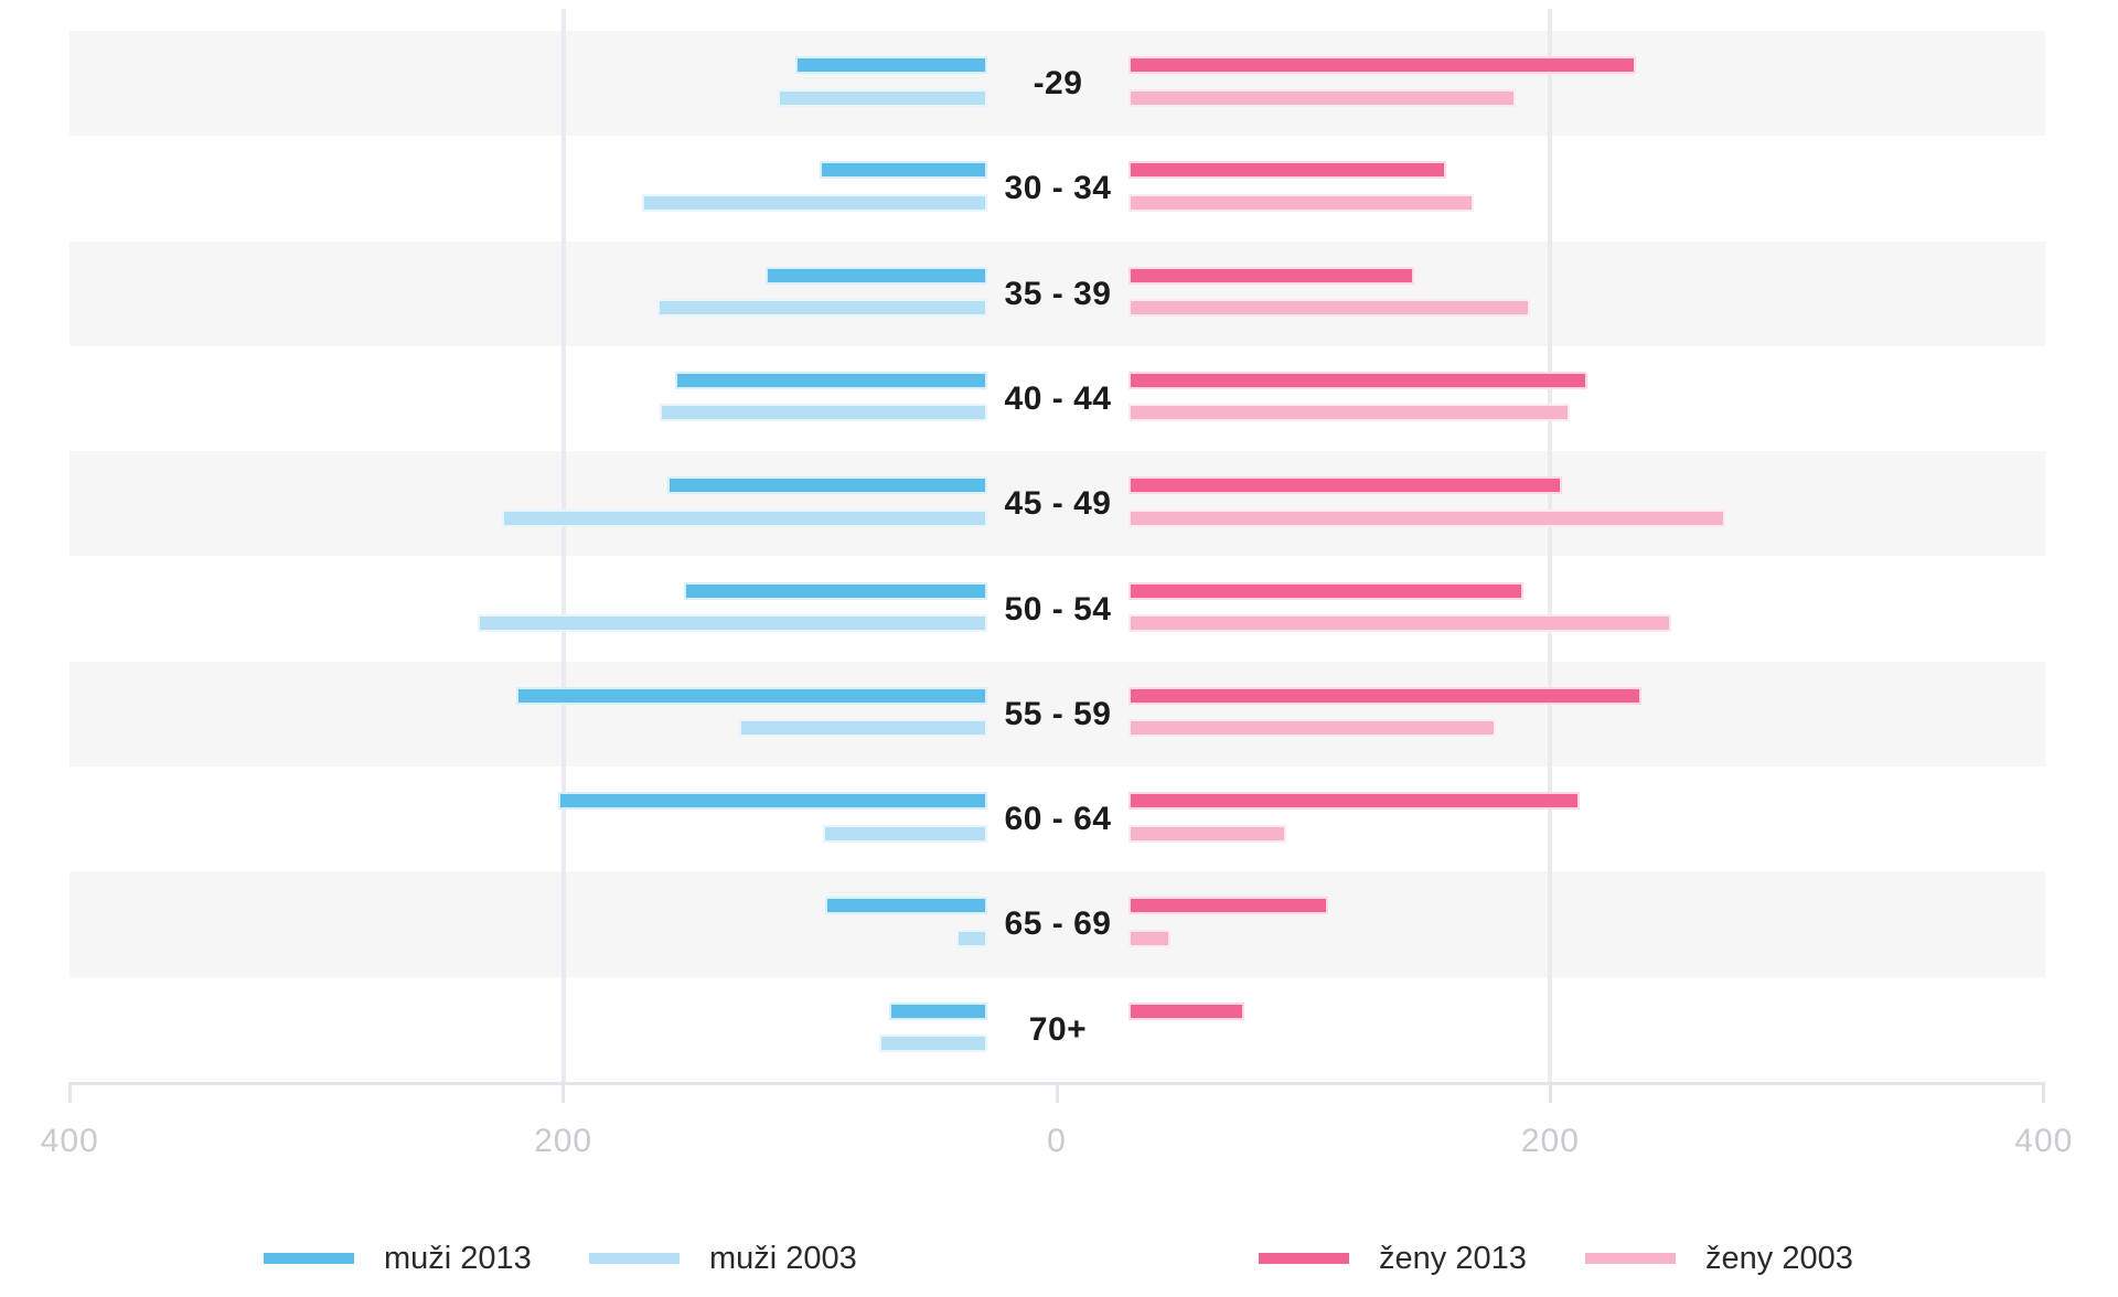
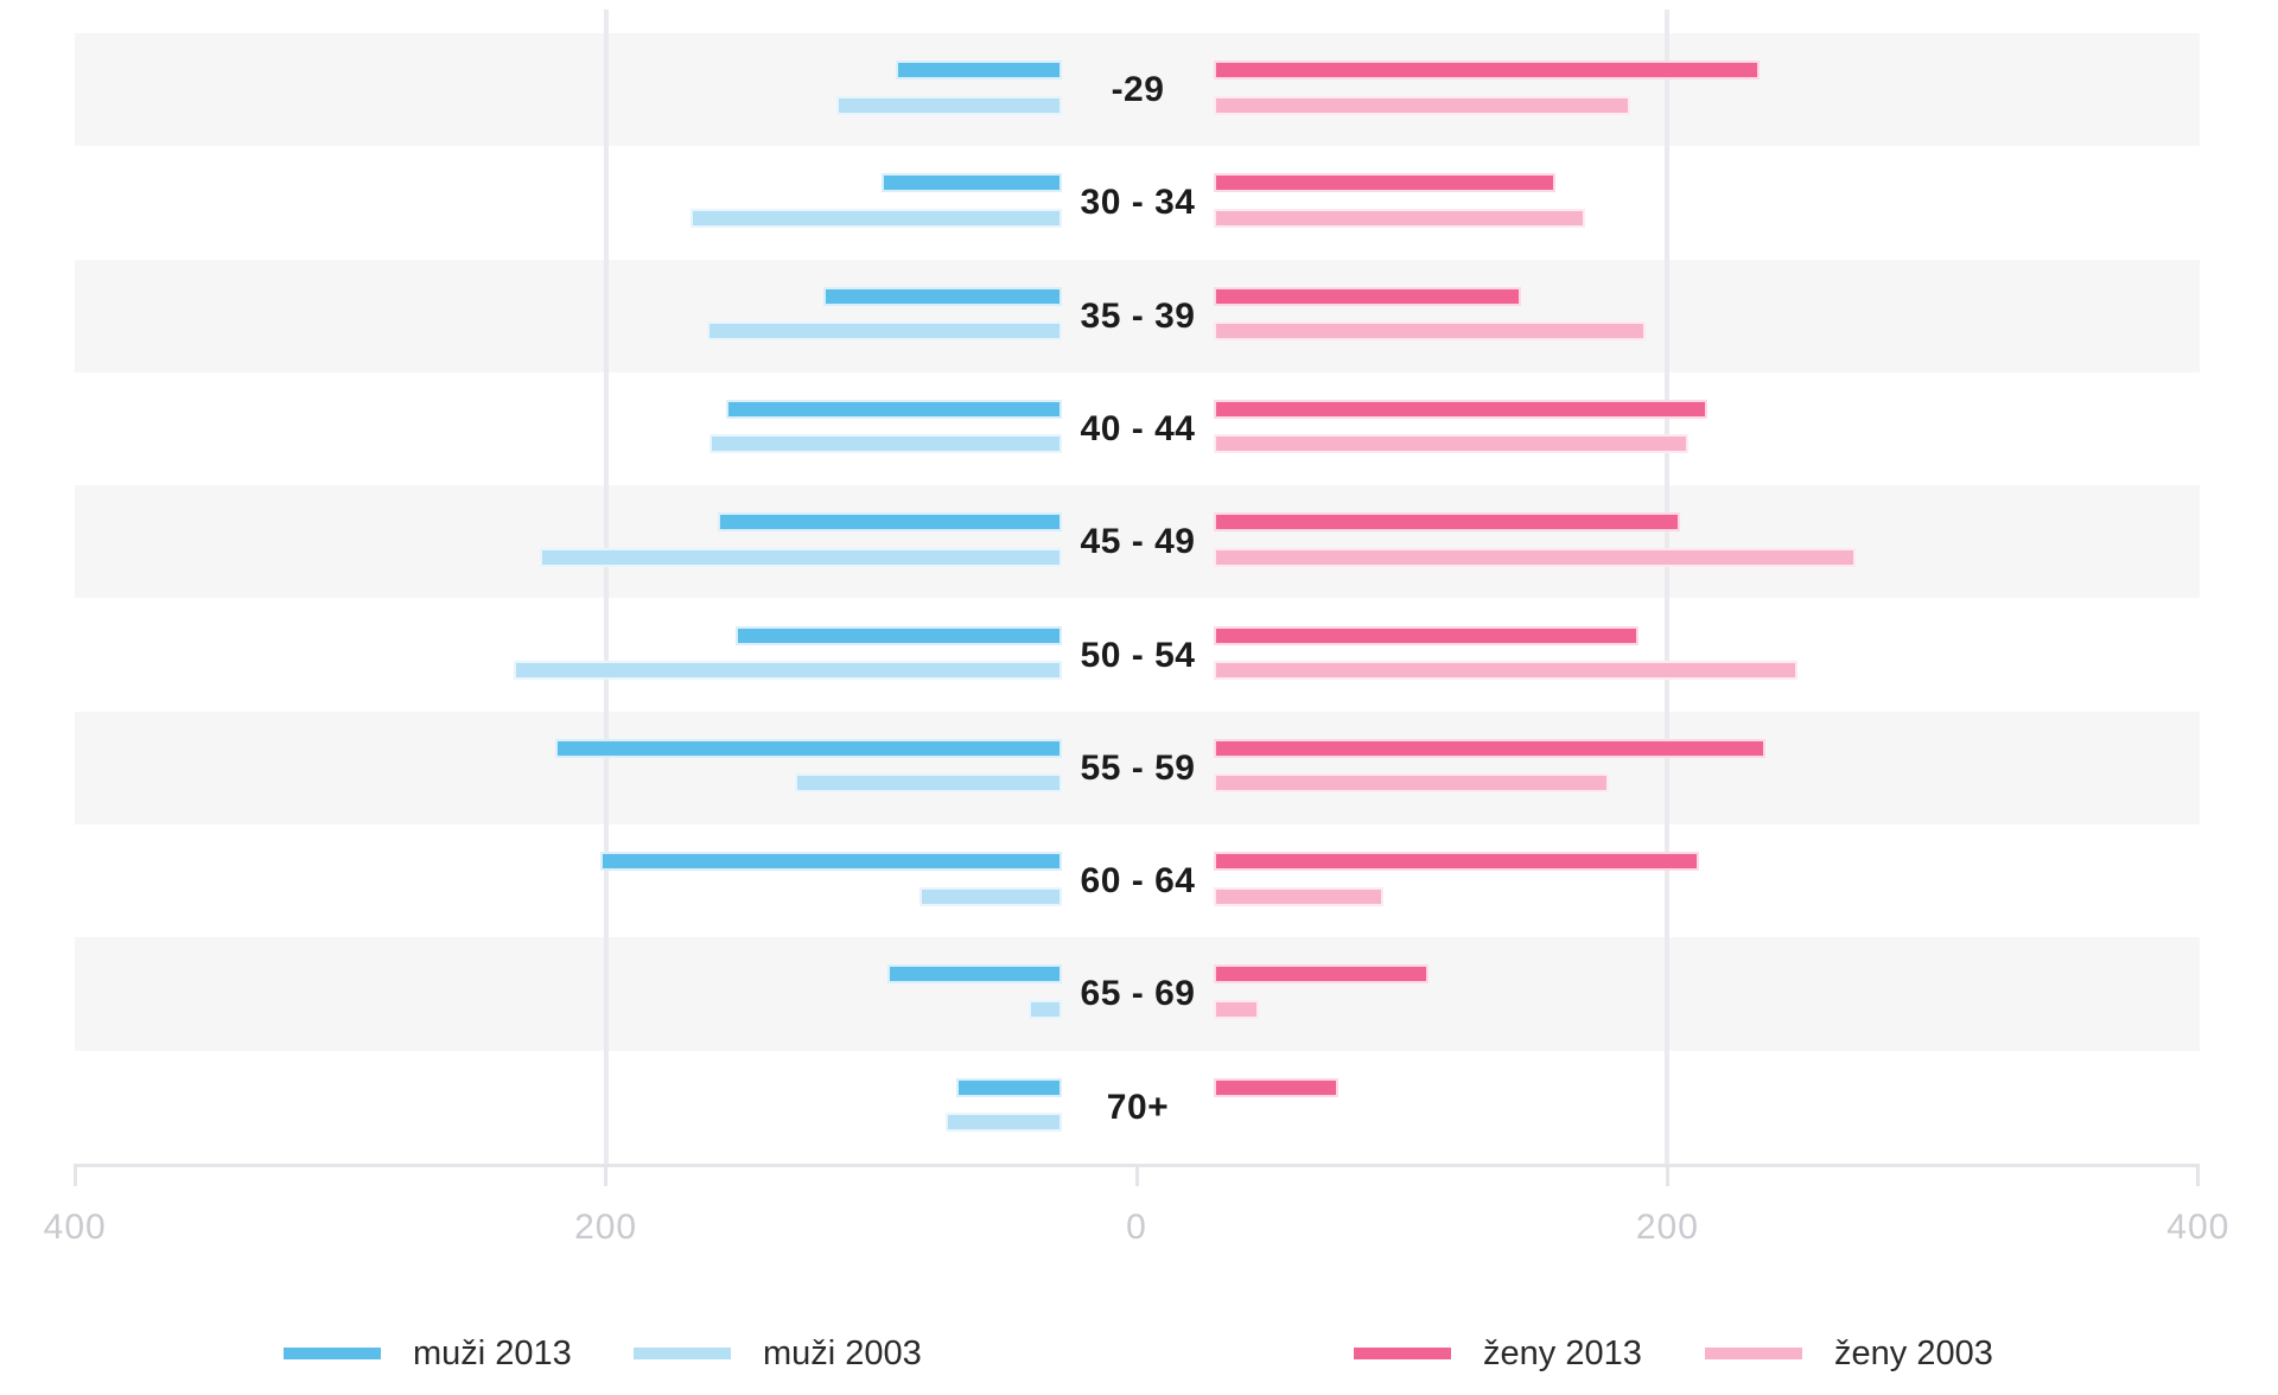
muži 2013/-29: 105 -> 90
muži 2003/60 - 64: 94 -> 81
